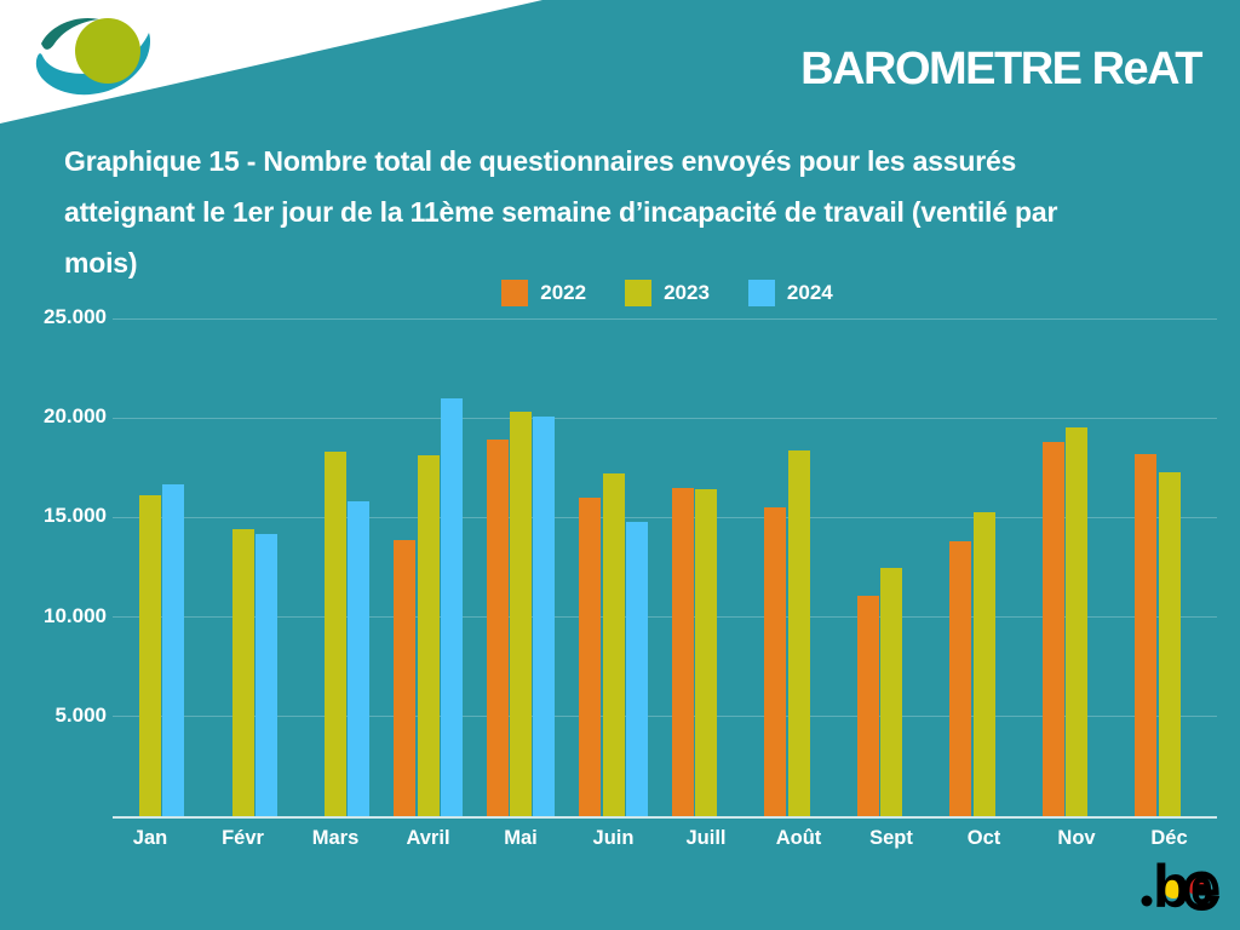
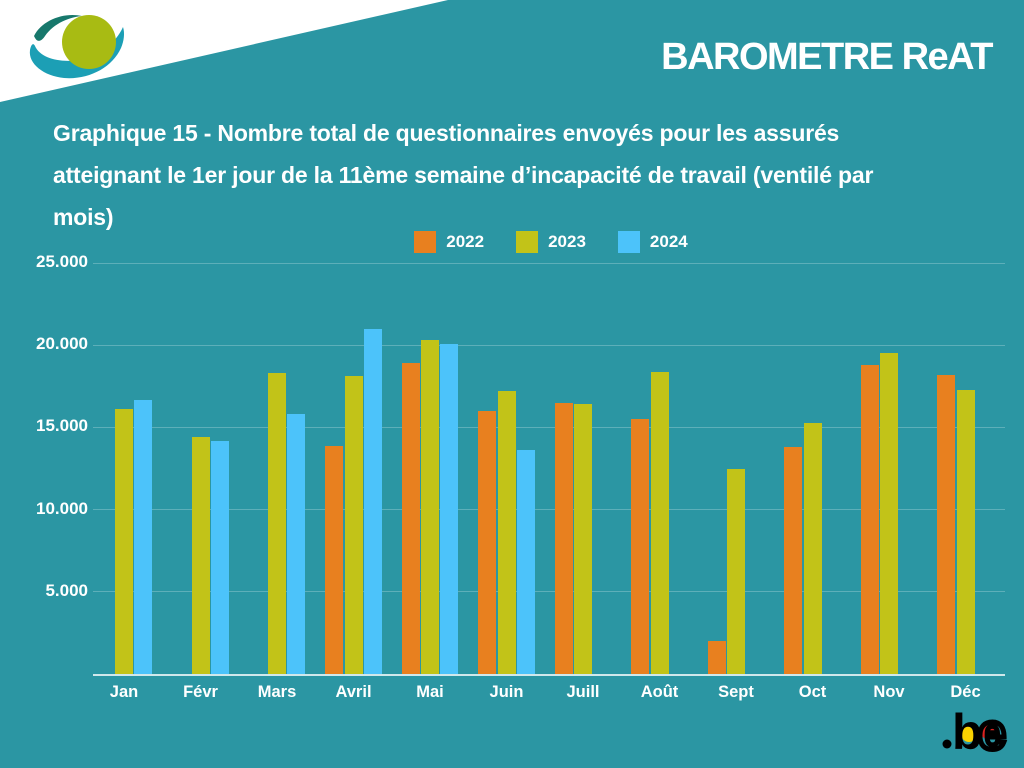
2024/Juin: 14800 -> 13600
2022/Sept: 11100 -> 2000
